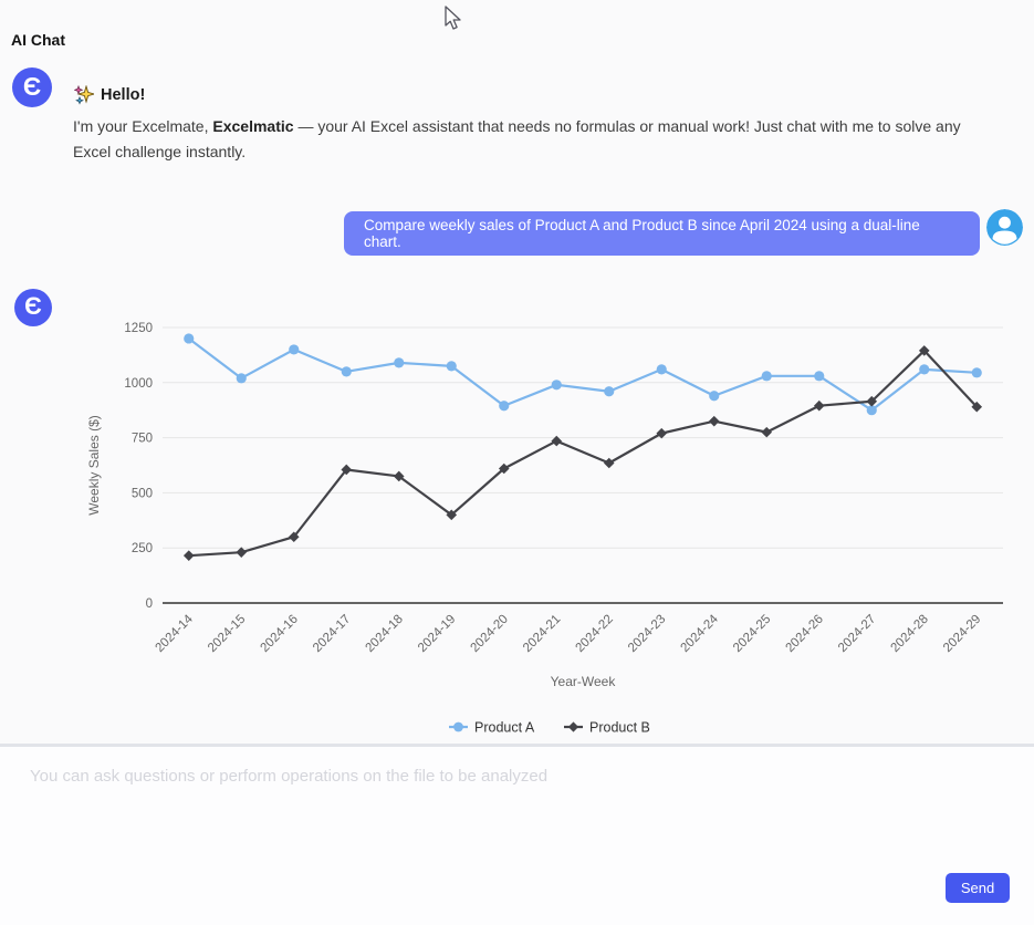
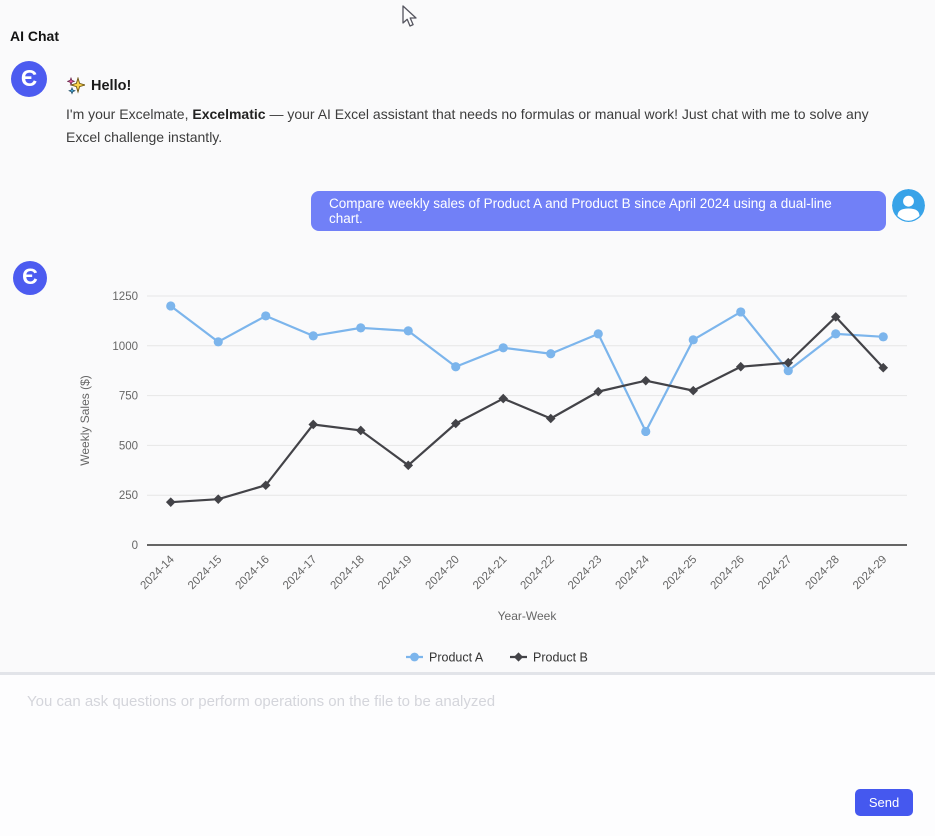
Product A/2024-24: 940 -> 570
Product A/2024-26: 1030 -> 1170
